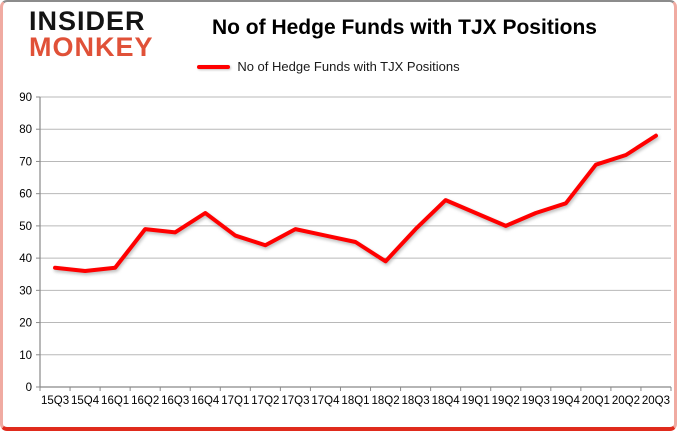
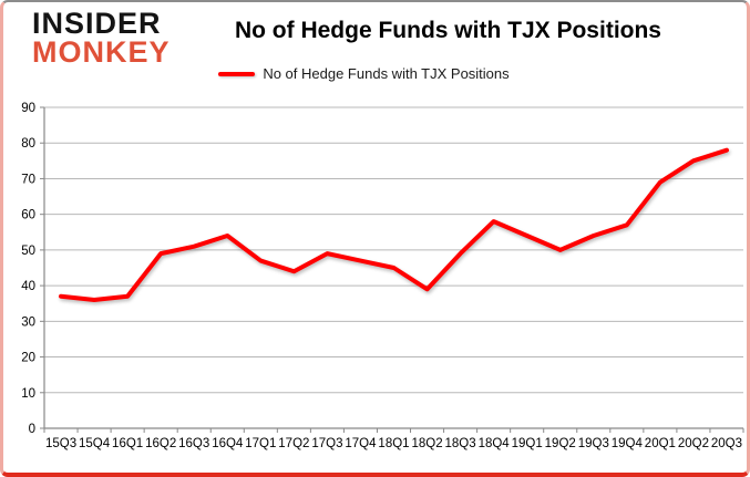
16Q3: 48 -> 51
20Q2: 72 -> 75
